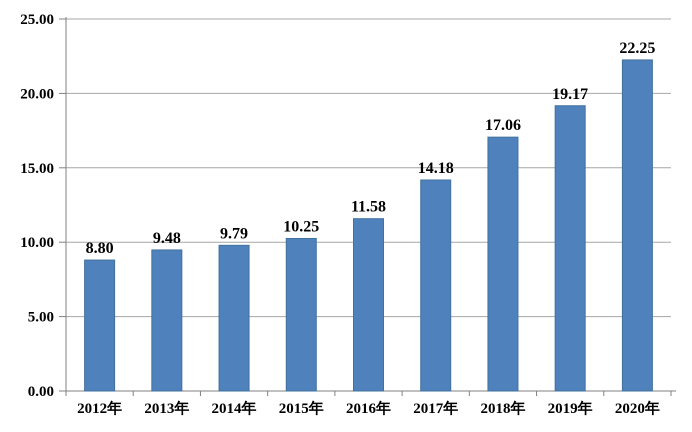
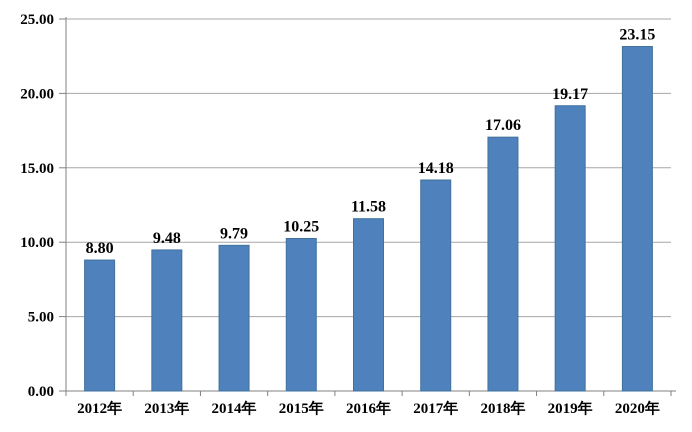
2020年: 22.25 -> 23.15
